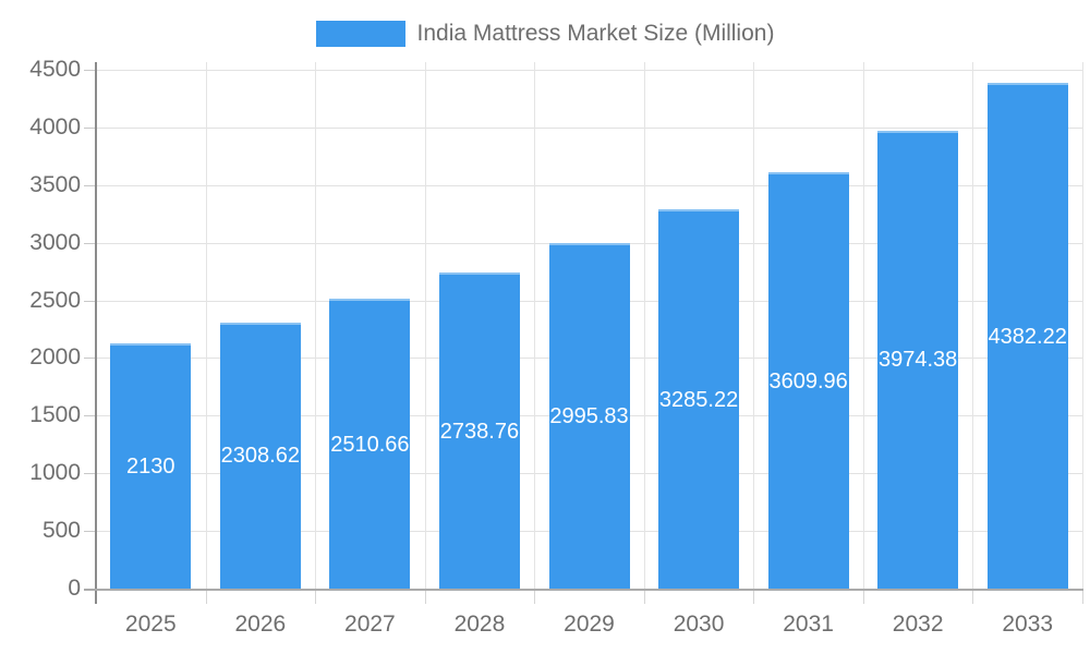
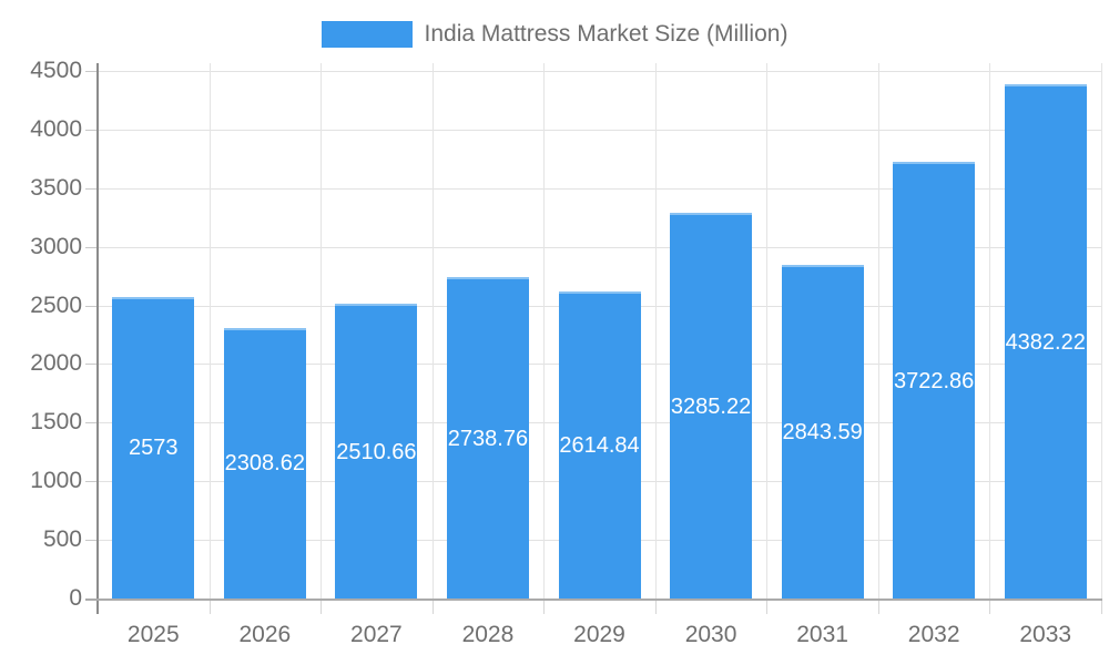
2025: 2130 -> 2573
2029: 2995.83 -> 2614.84
2031: 3609.96 -> 2843.59
2032: 3974.38 -> 3722.86
